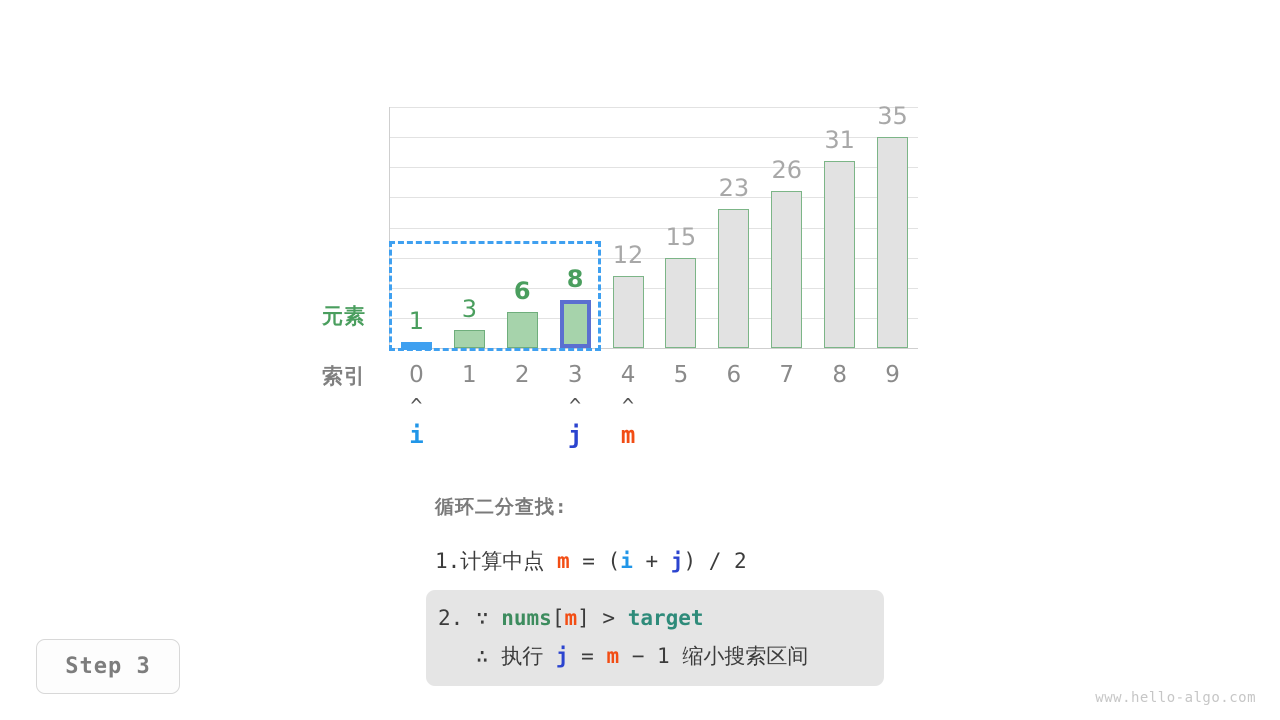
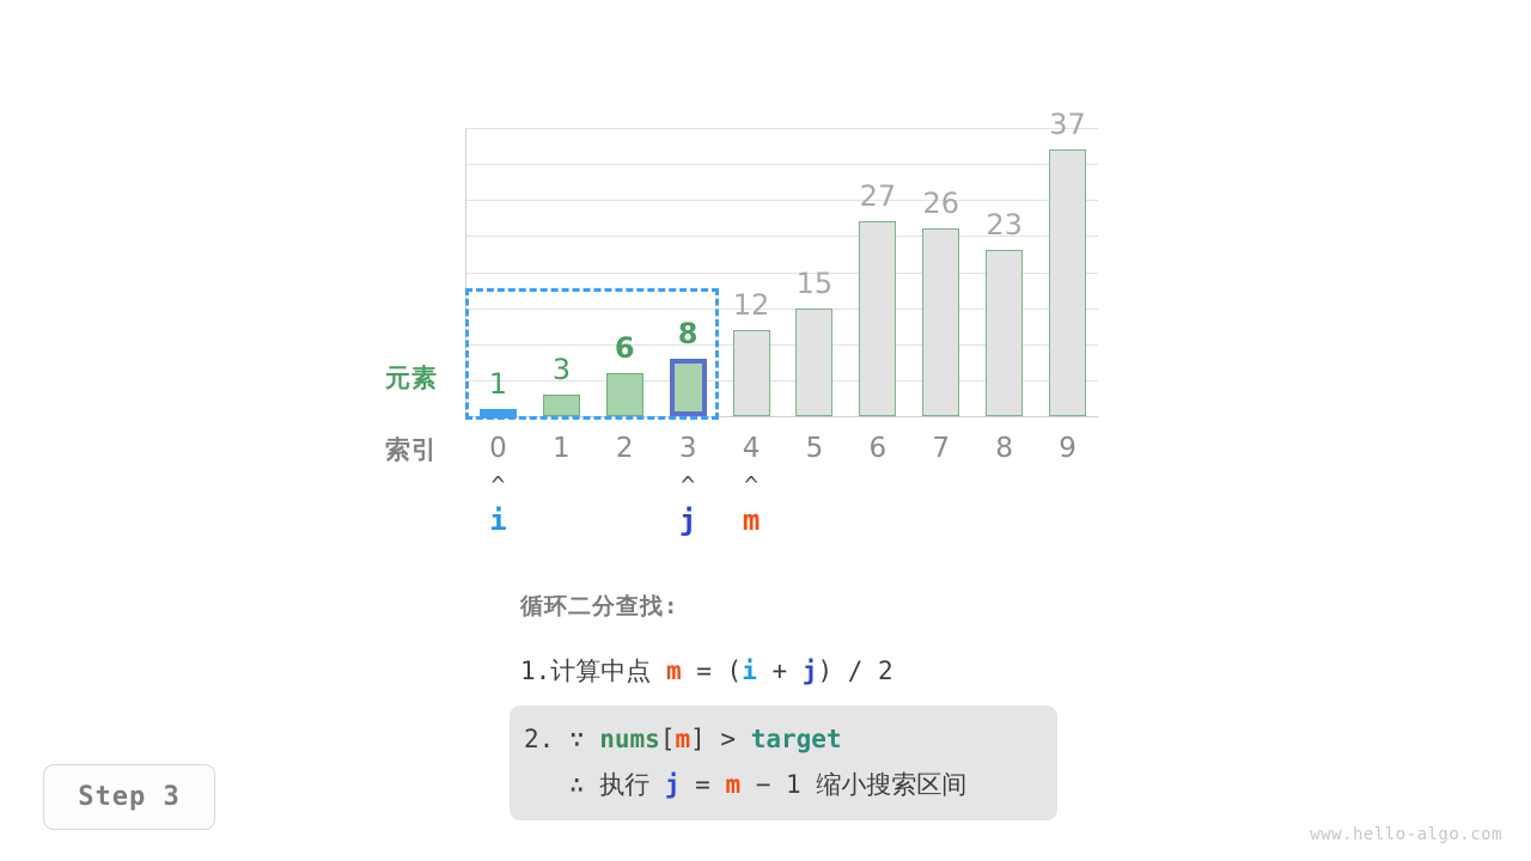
6: 23 -> 27
8: 31 -> 23
9: 35 -> 37
